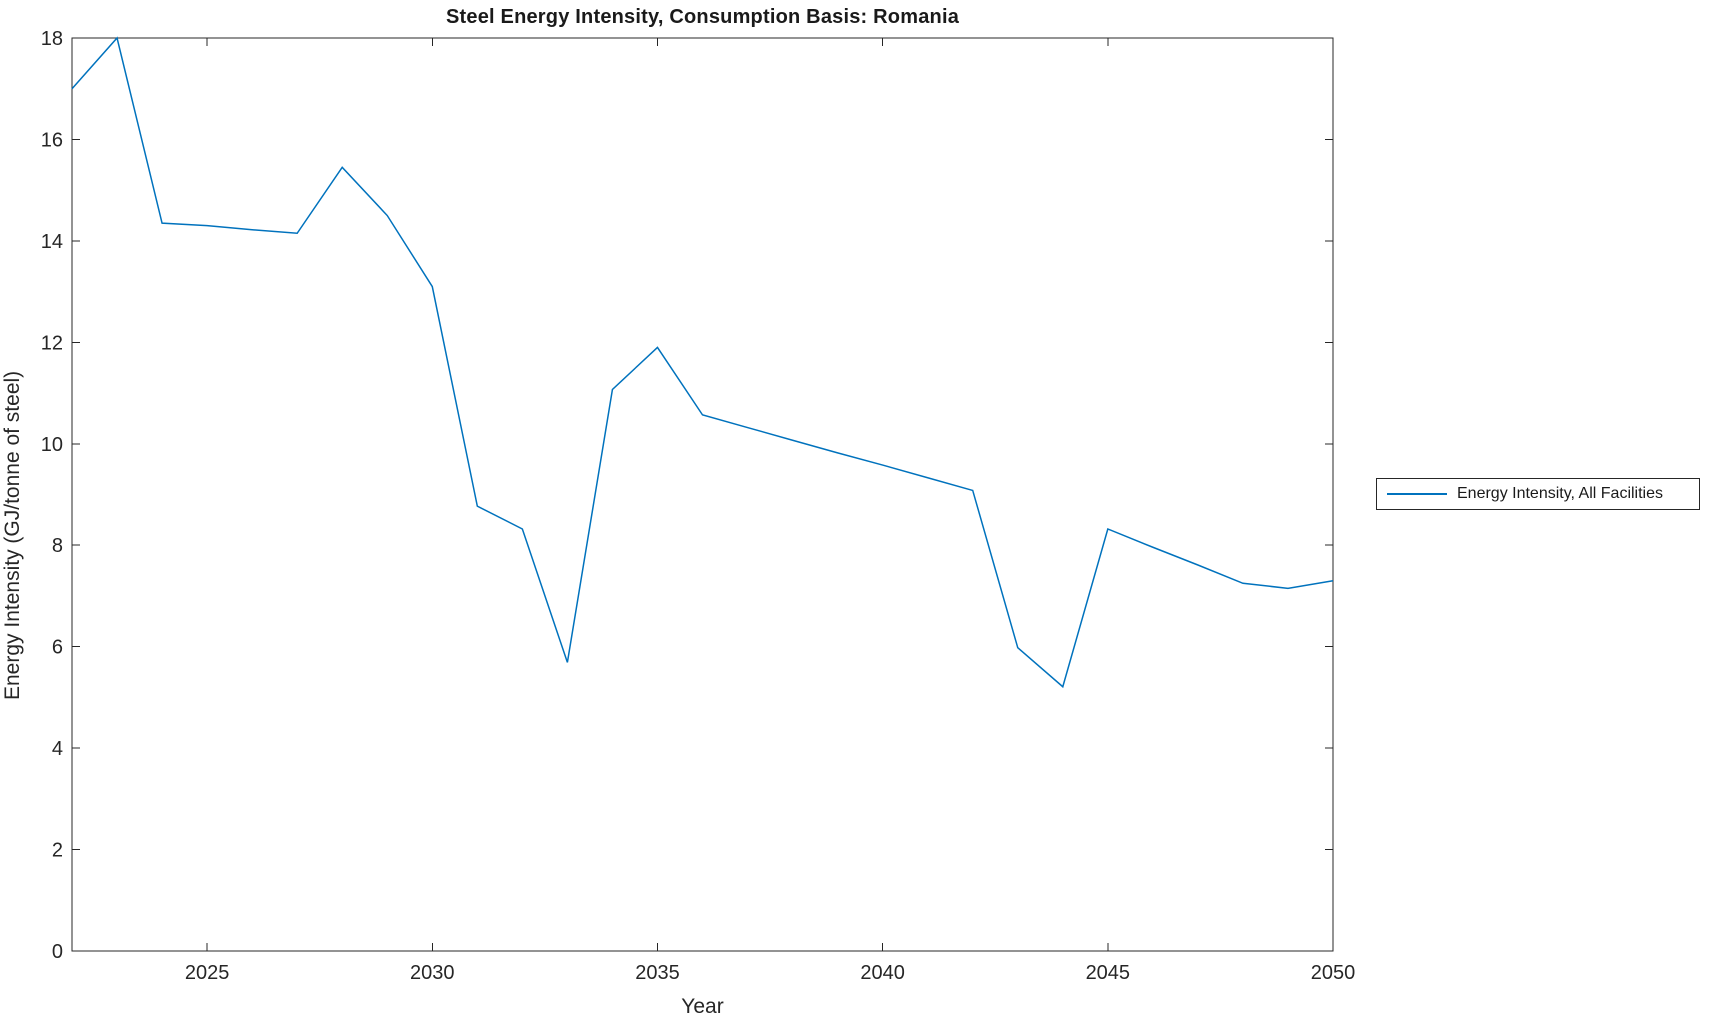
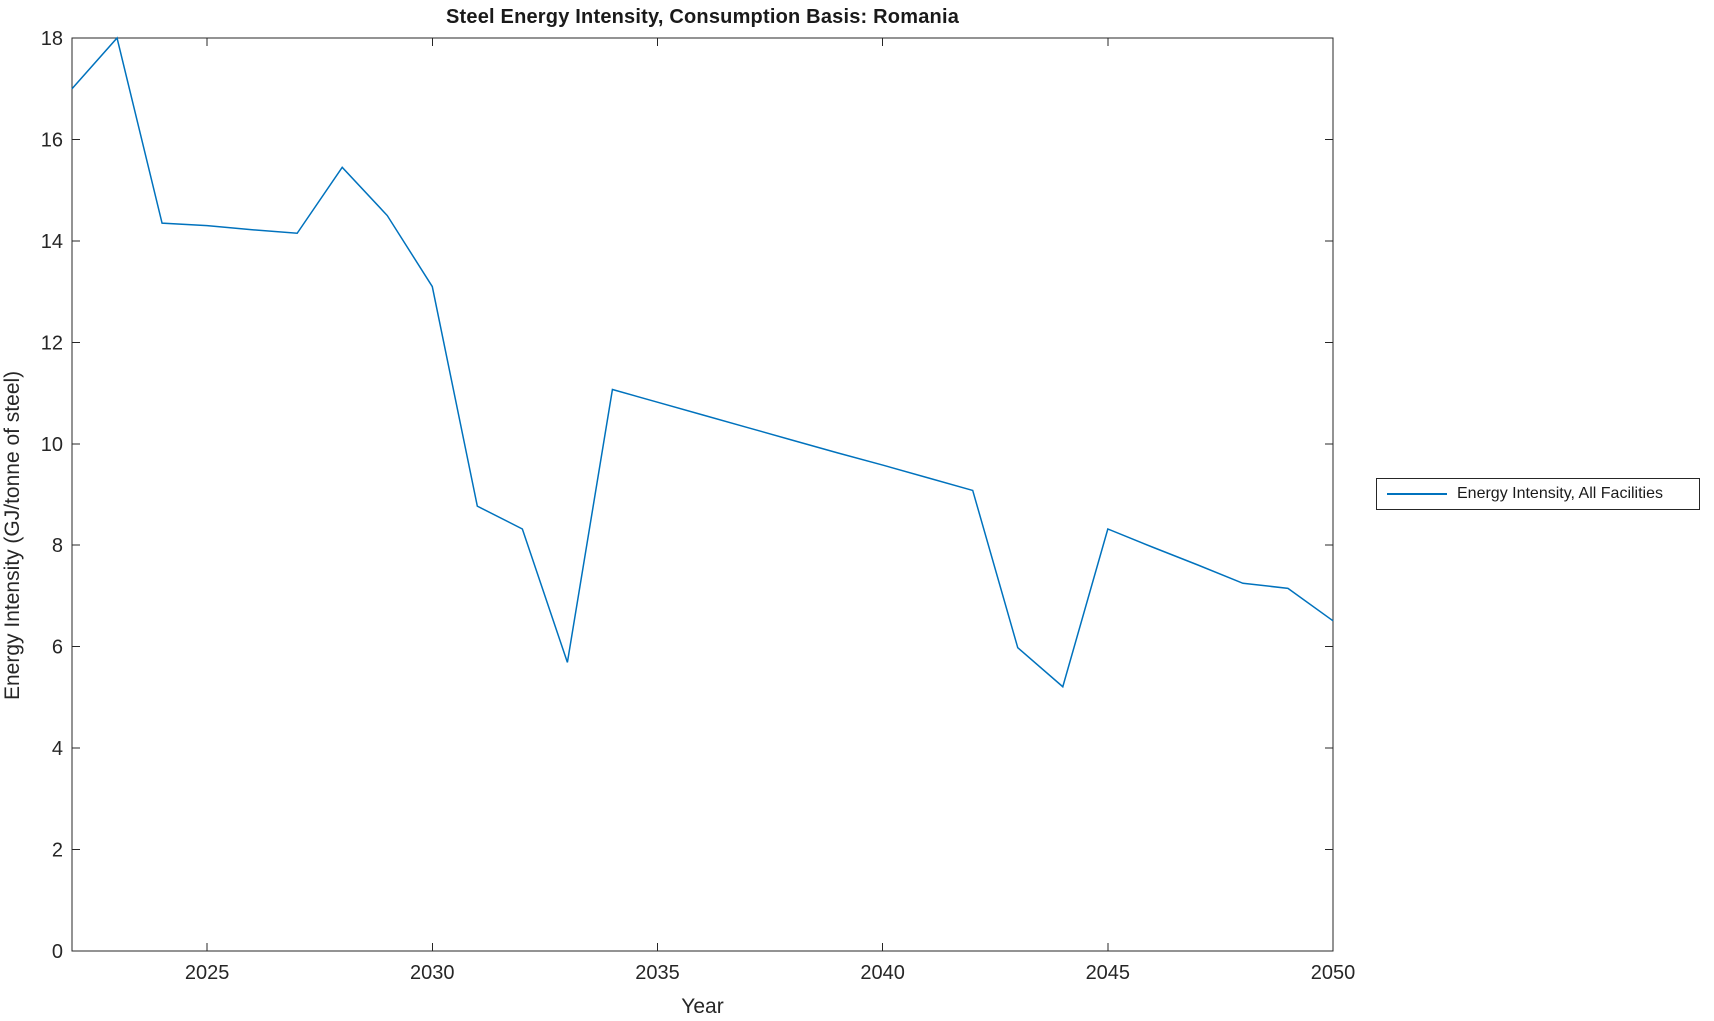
2035: 11.9 -> 10.8
2050: 7.3 -> 6.5
